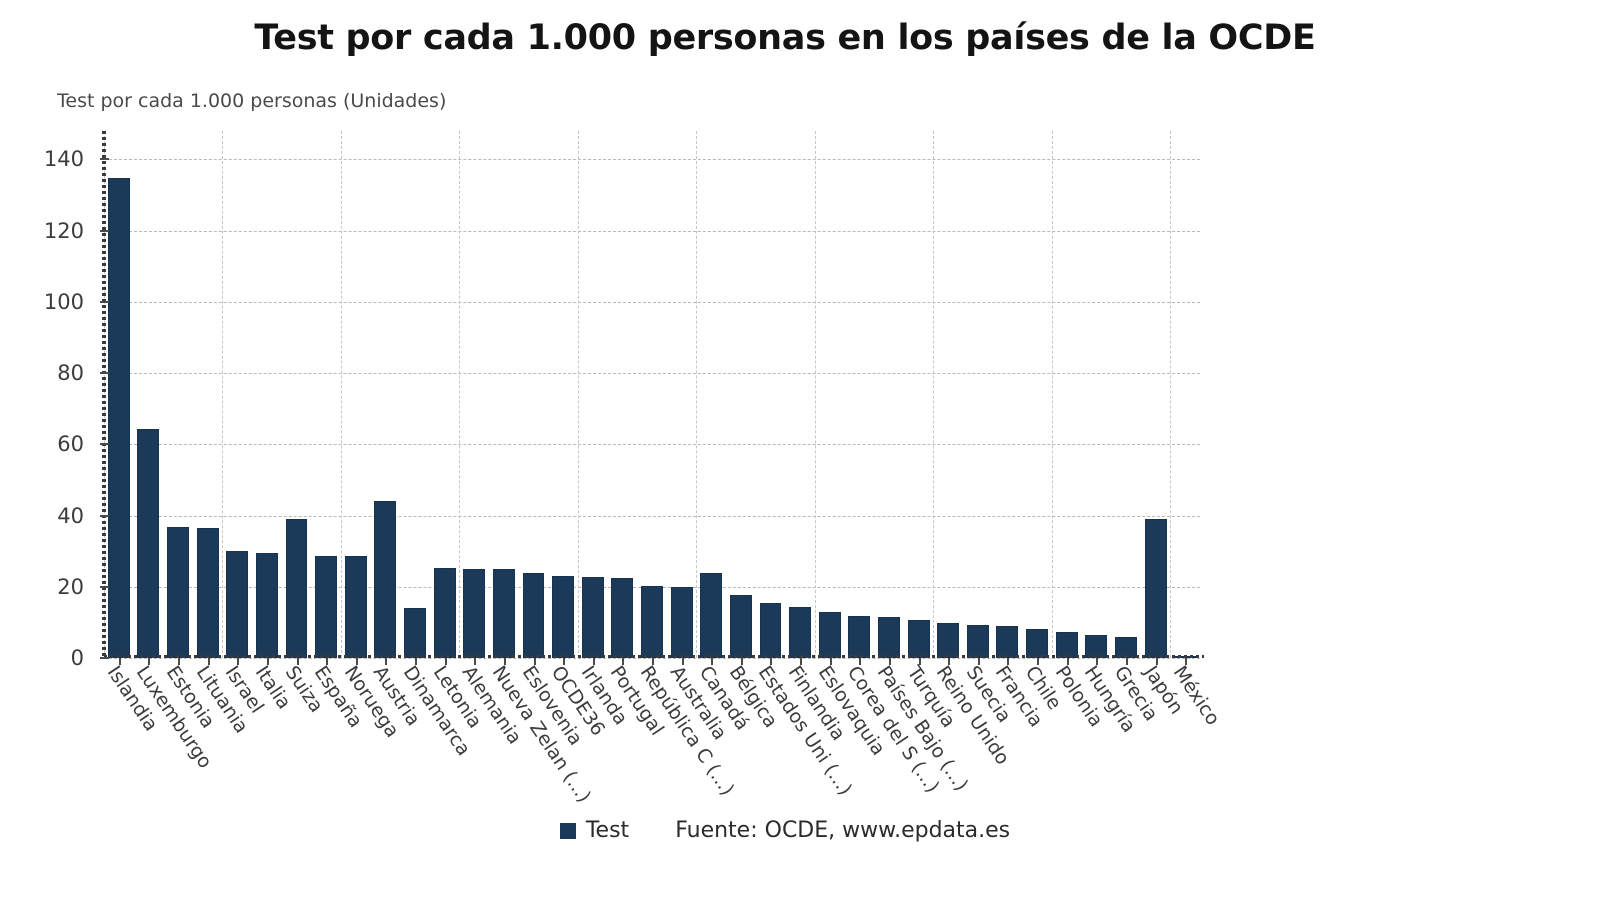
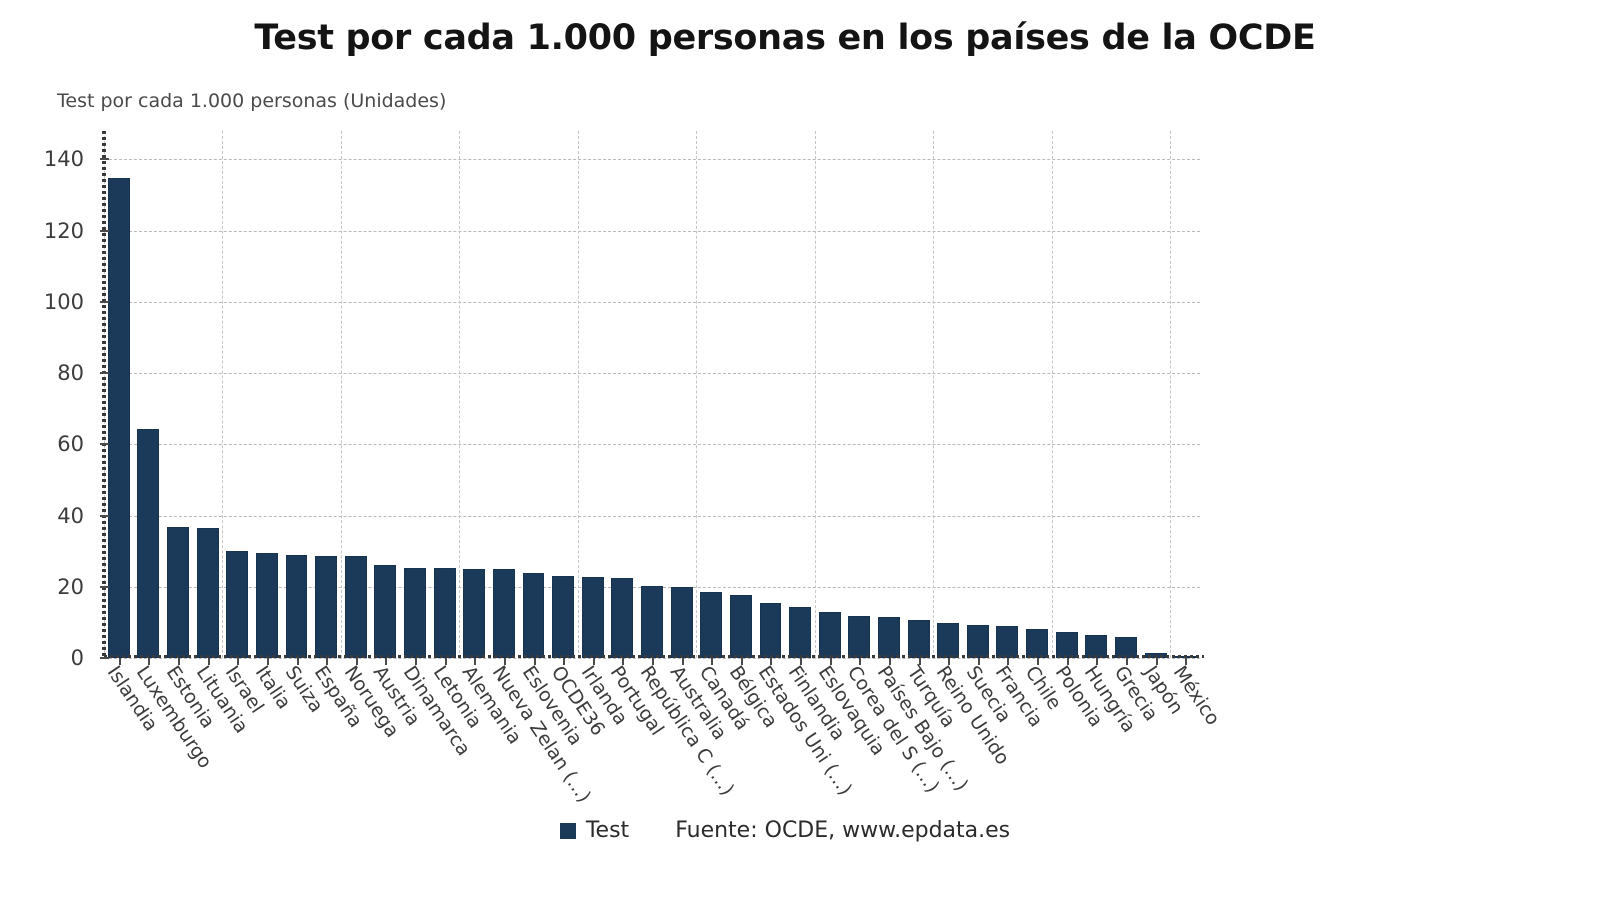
Suiza: 39 -> 29
Austria: 44 -> 26
Dinamarca: 14 -> 25
Canadá: 24 -> 18
Japón: 39 -> 2
